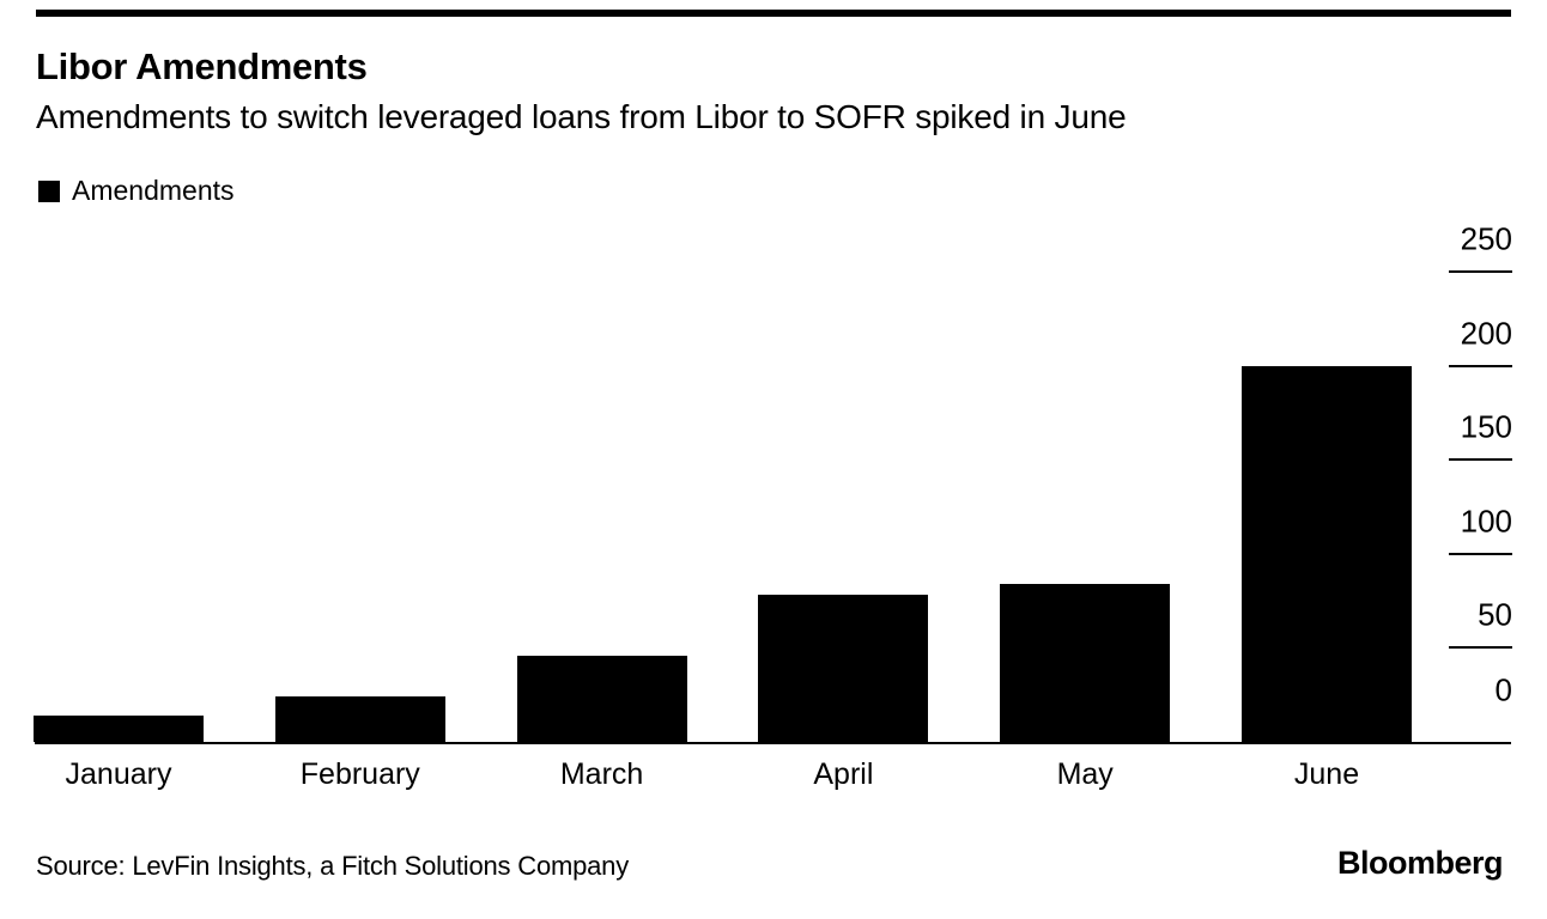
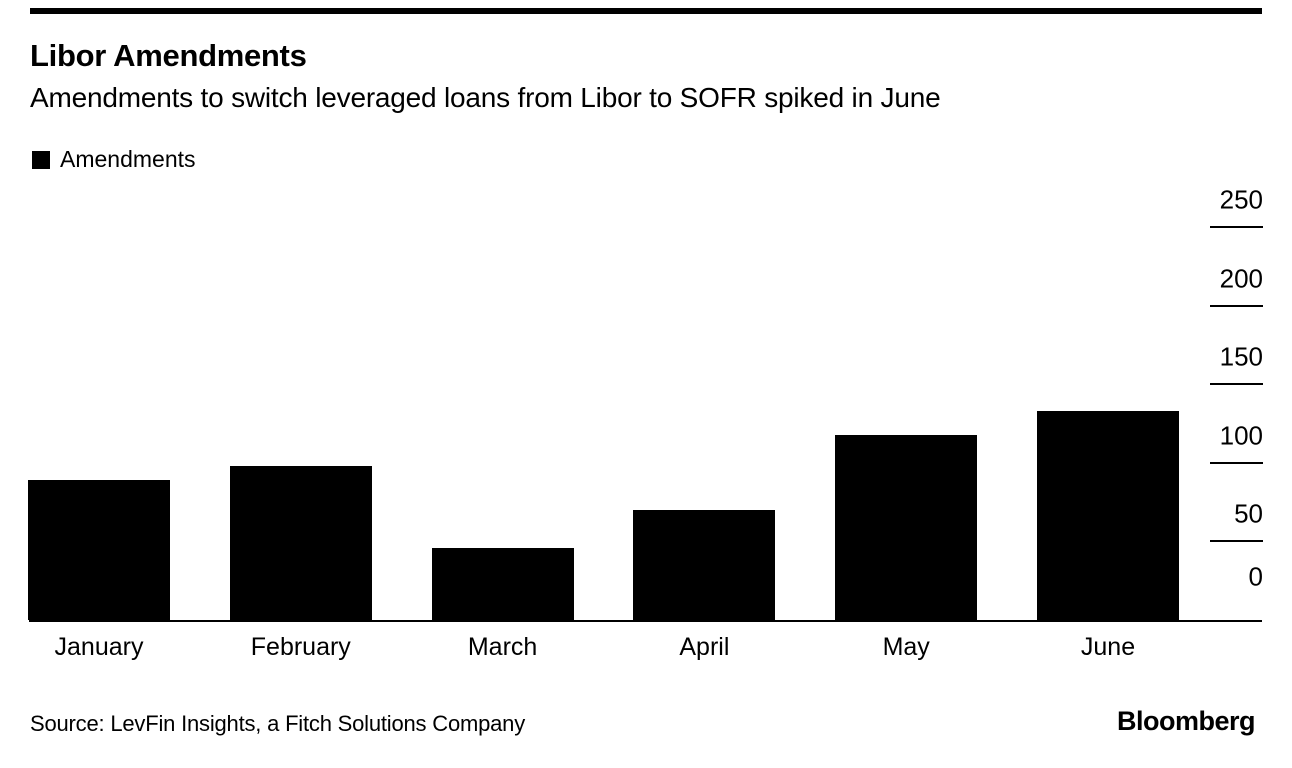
January: 14 -> 89
February: 24 -> 98
April: 78 -> 70
May: 84 -> 118
June: 200 -> 133
